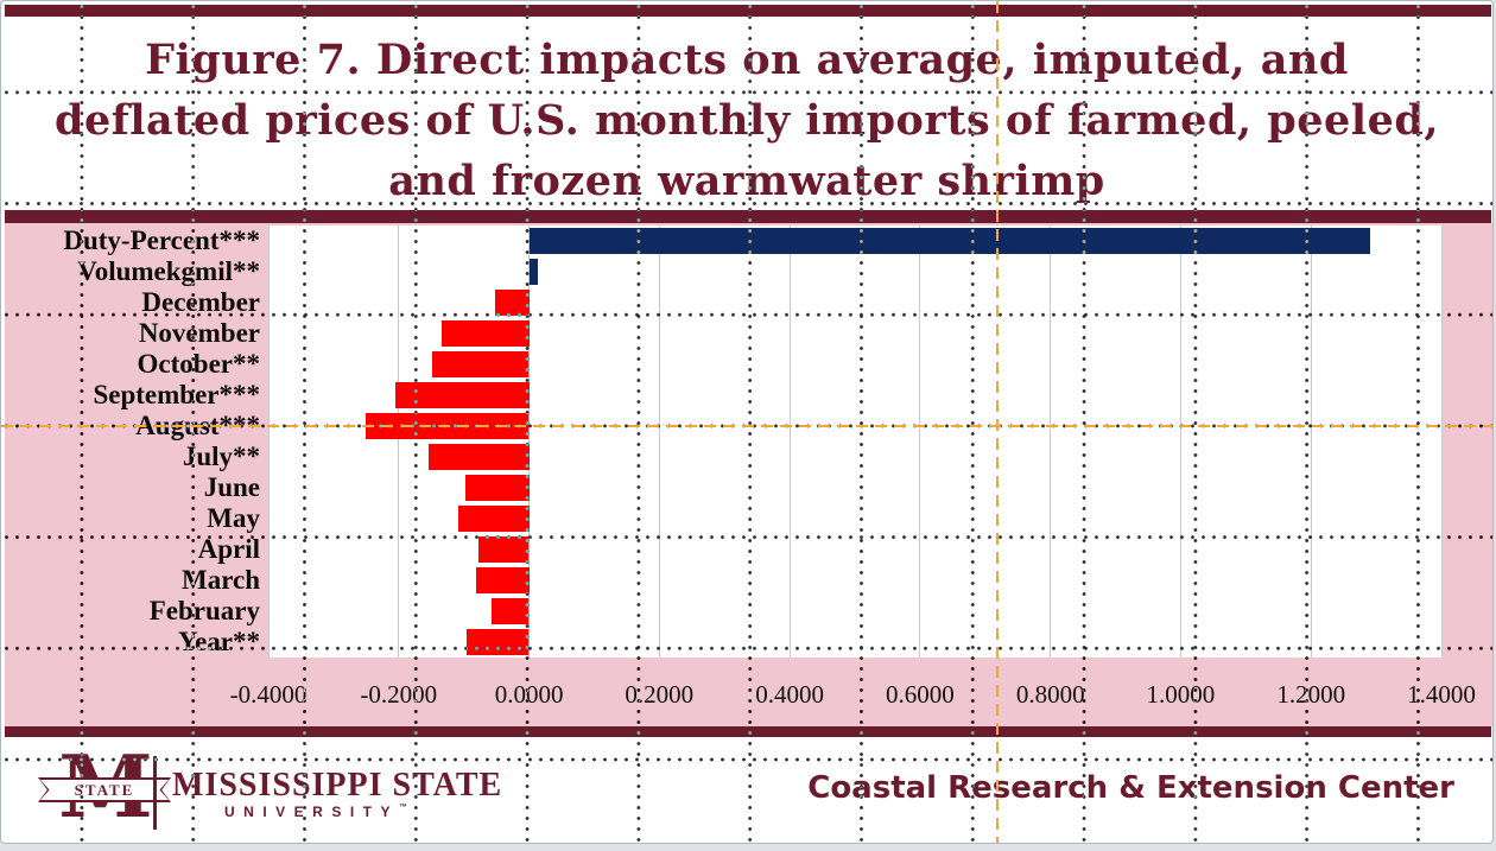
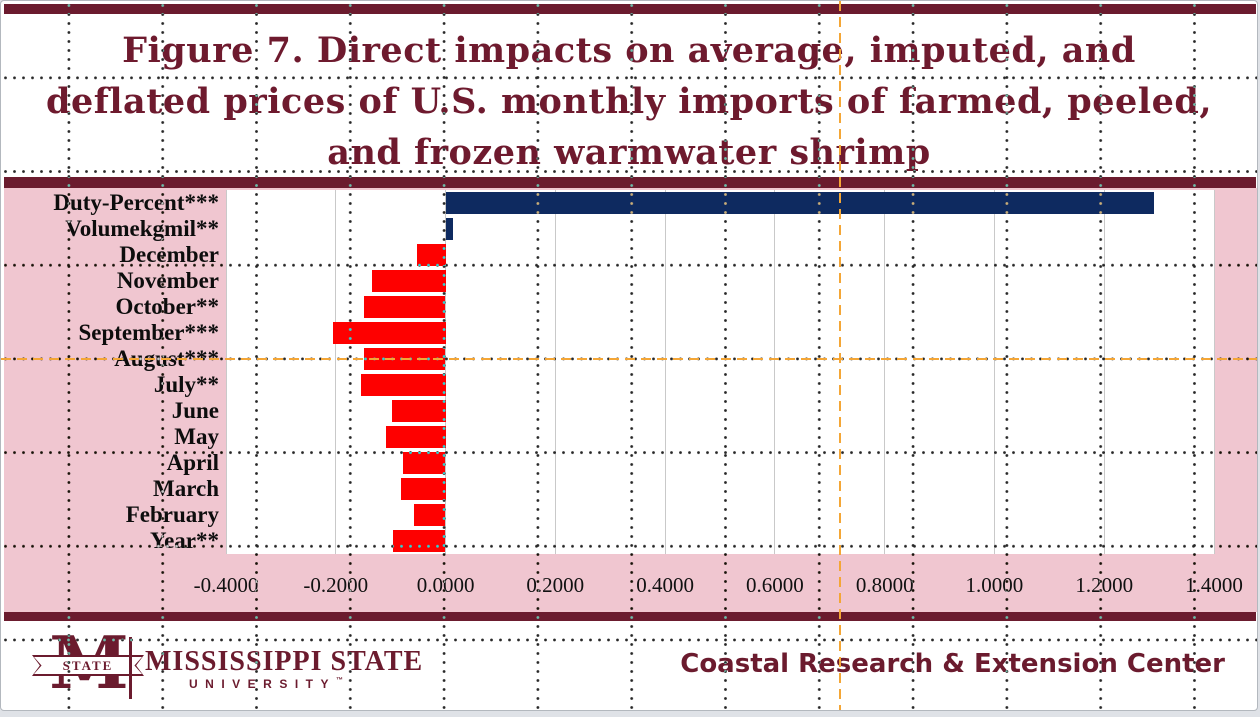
August***: -0.25 -> -0.15
